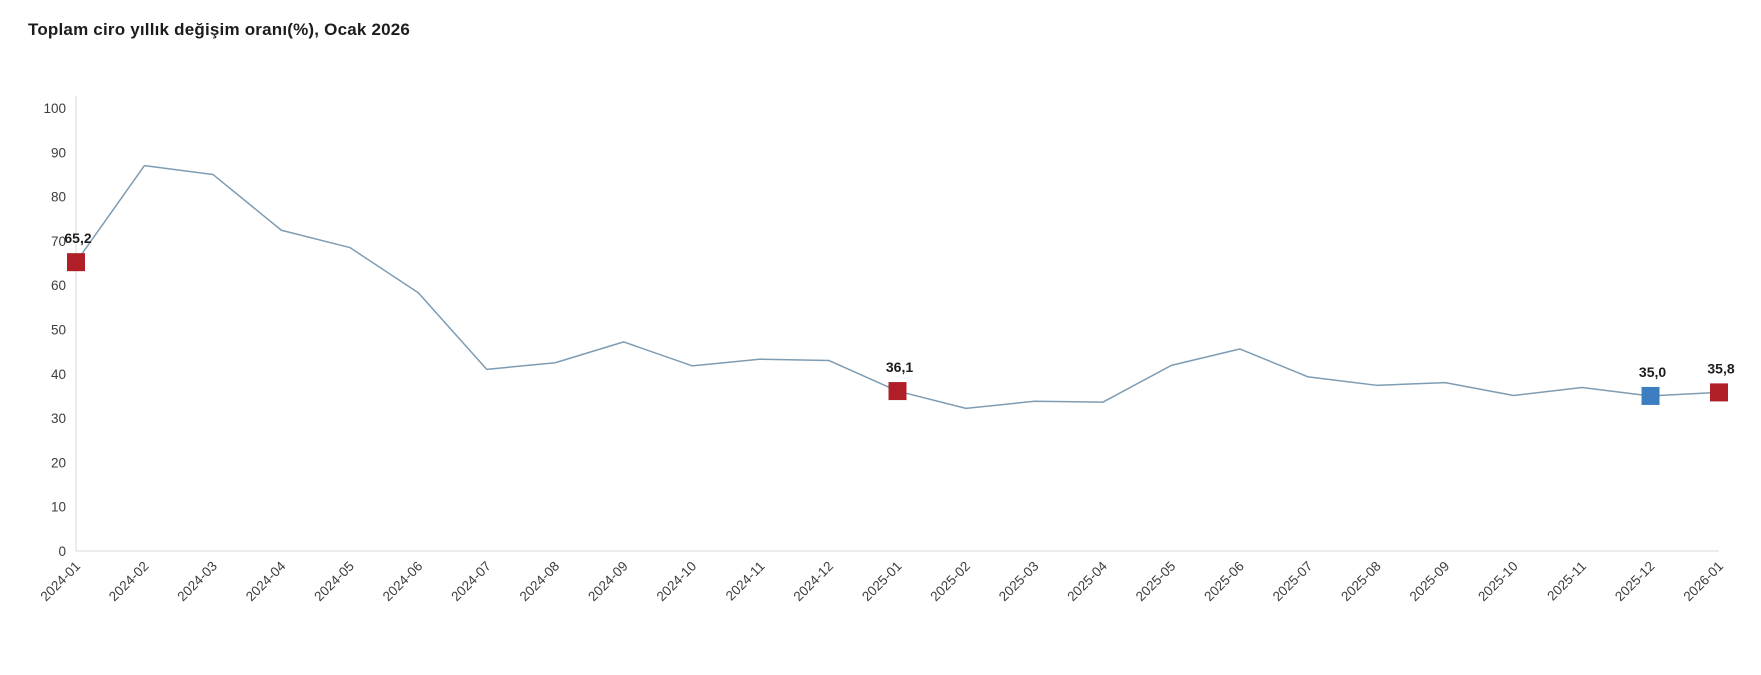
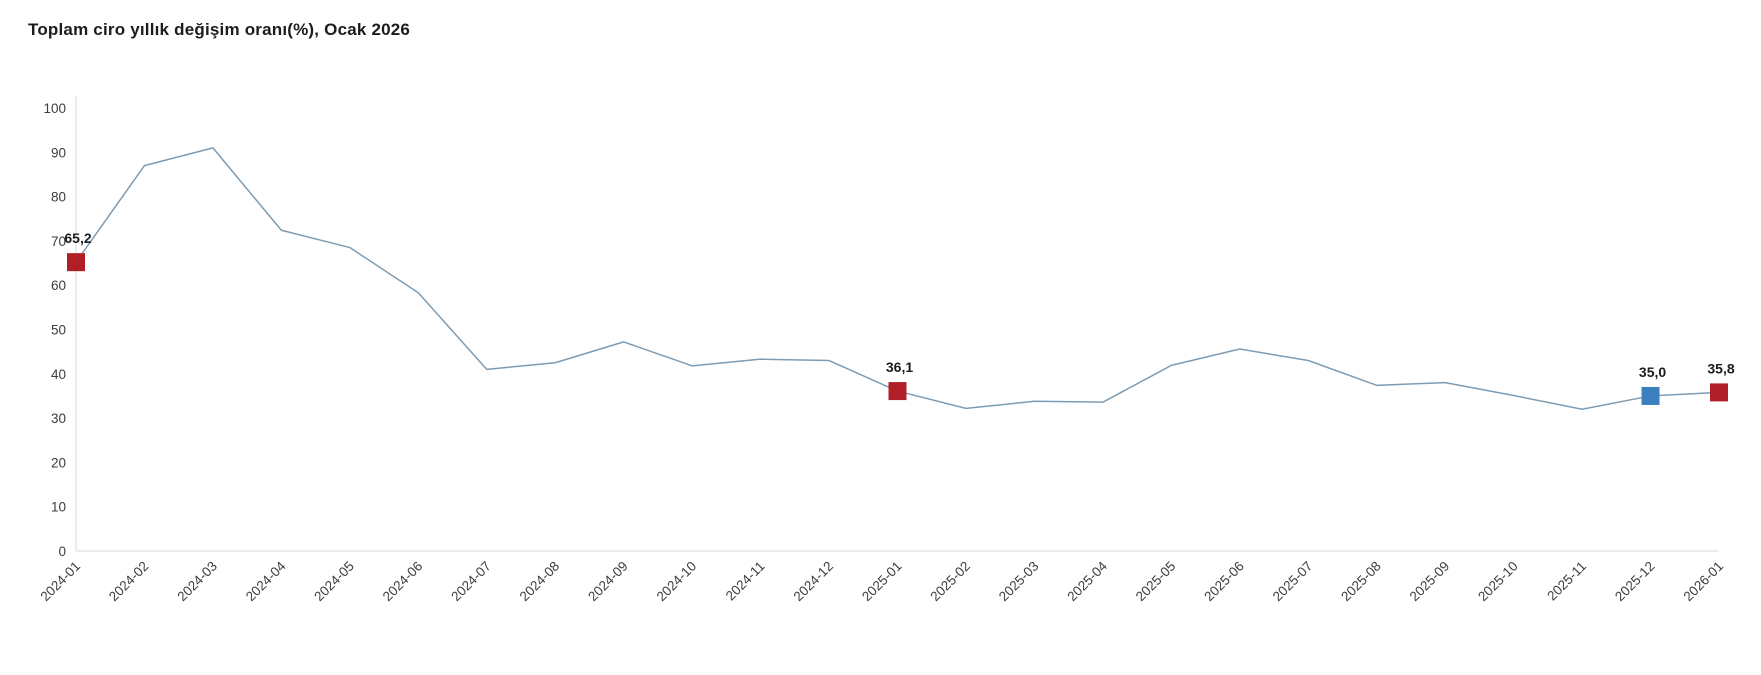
2024-03: 85 -> 91
2025-07: 39 -> 43
2025-11: 37 -> 32
